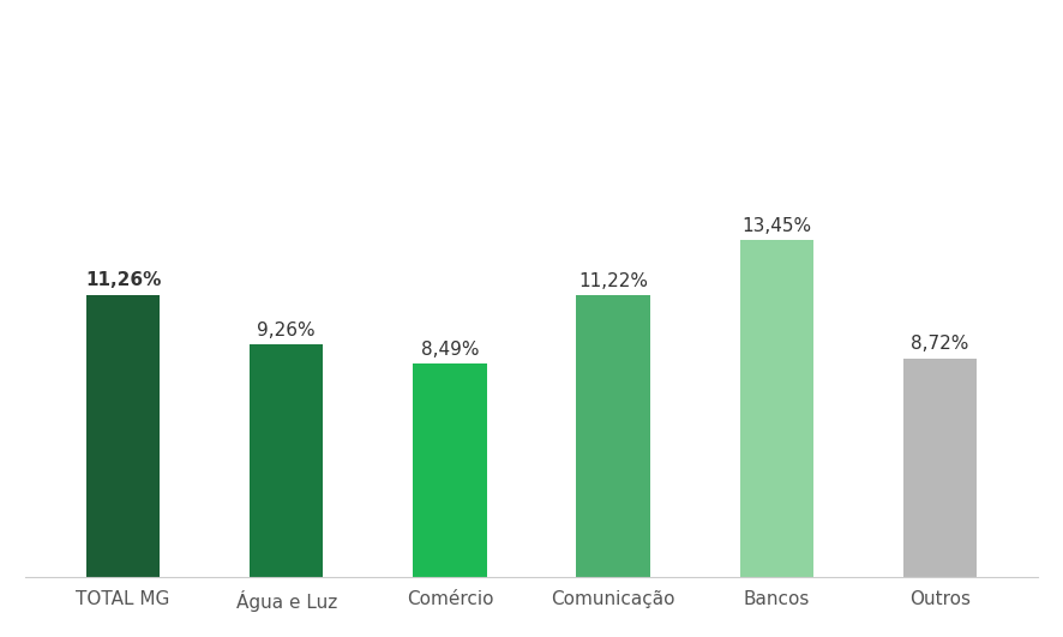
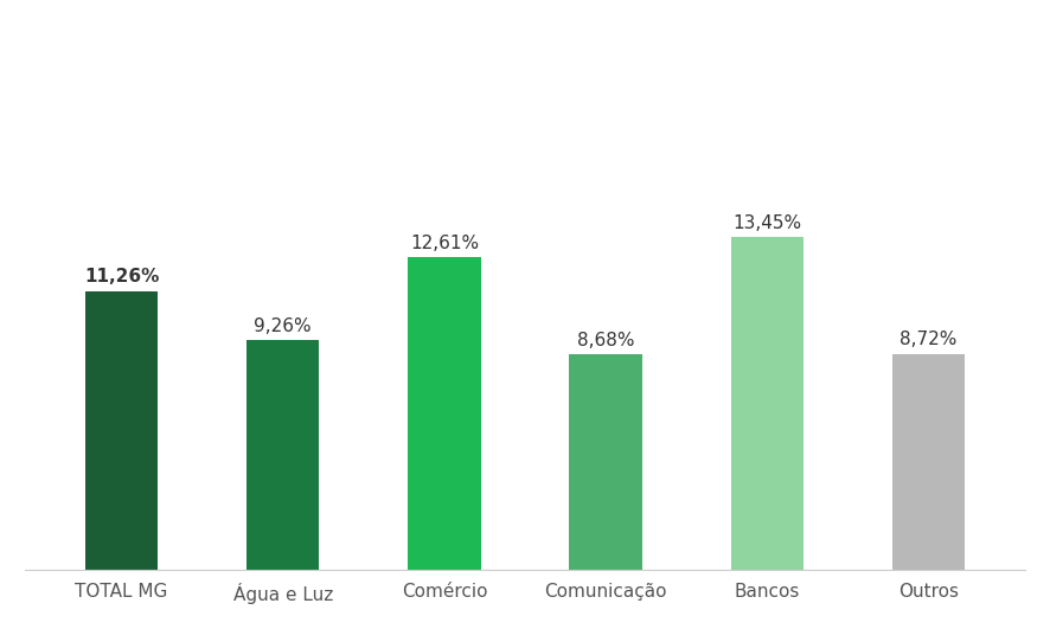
Comércio: 8,49% -> 12,61%
Comunicação: 11,22% -> 8,68%
